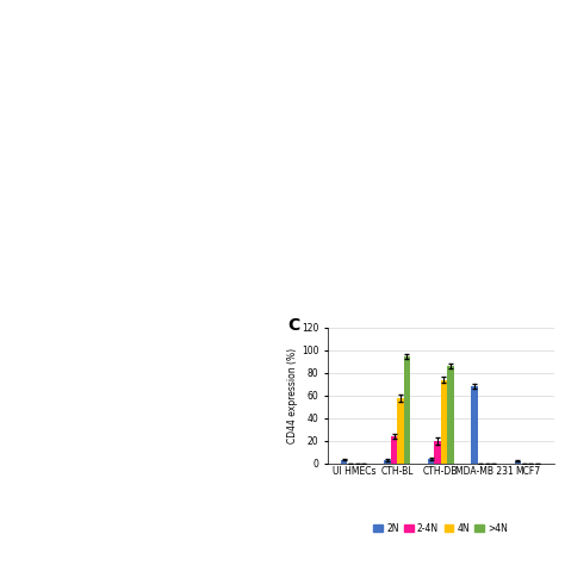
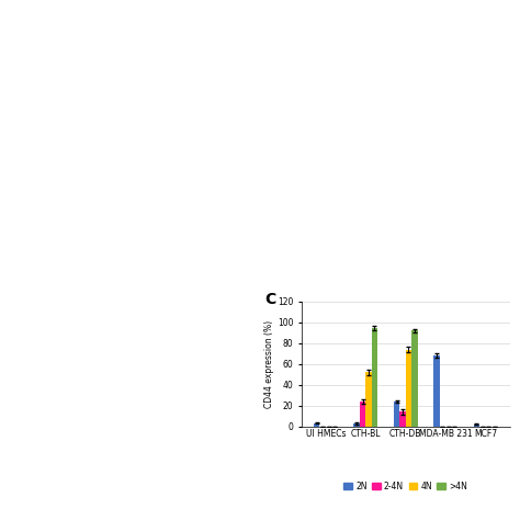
4N/CTH-BL: 58 -> 52
2N/CTH-DB: 4 -> 24
2-4N/CTH-DB: 20 -> 14
>4N/CTH-DB: 86 -> 92
